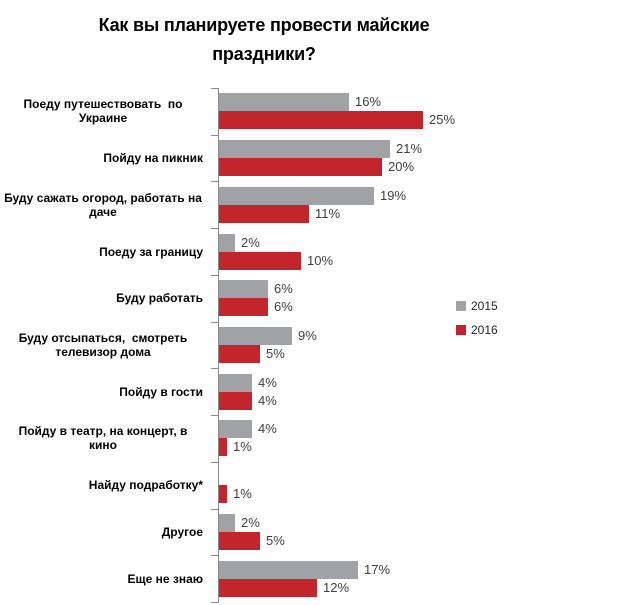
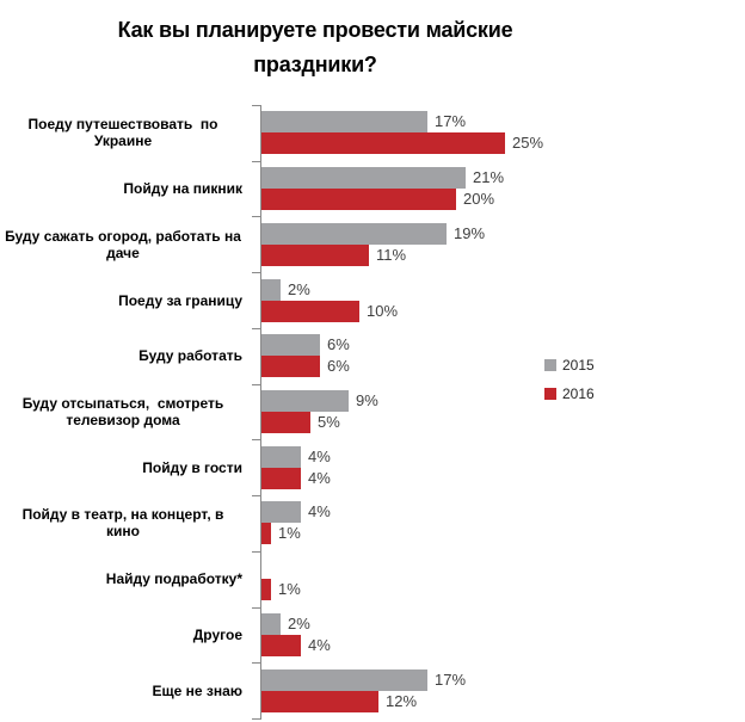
2015/Поеду путешествовать по Украине: 16% -> 17%
2016/Другое: 5% -> 4%
